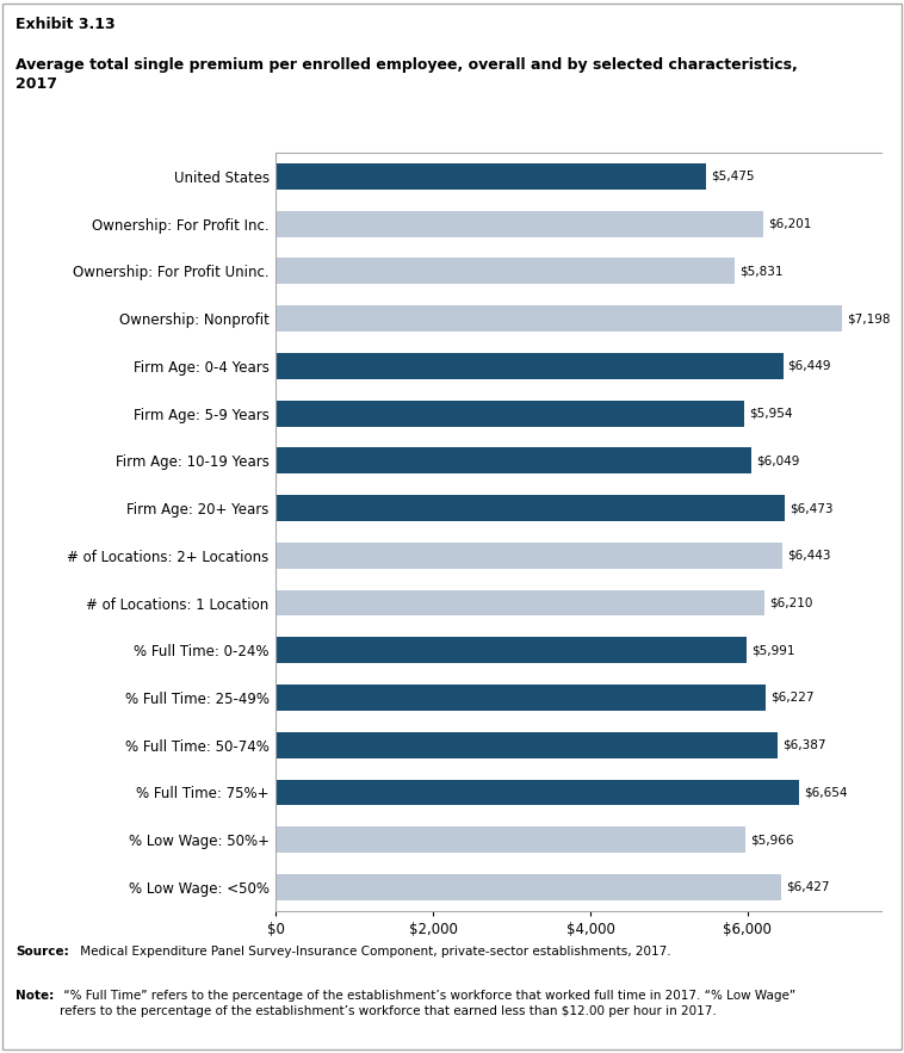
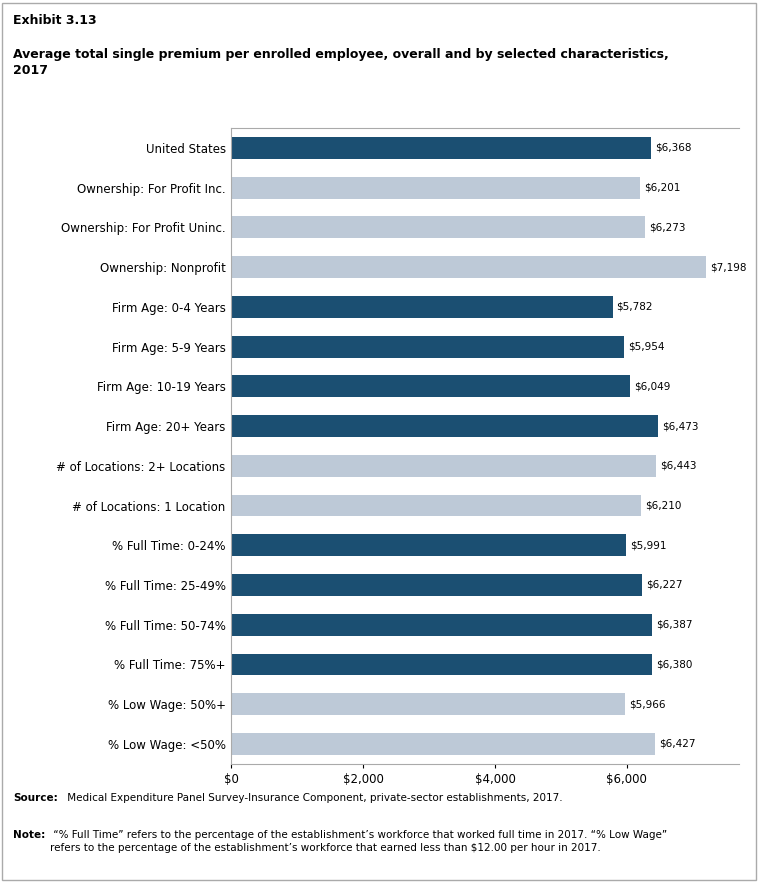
United States: $5,475 -> $6,368
Ownership: For Profit Uninc.: $5,831 -> $6,273
Firm Age: 0-4 Years: $6,449 -> $5,782
% Full Time: 75%+: $6,654 -> $6,380
